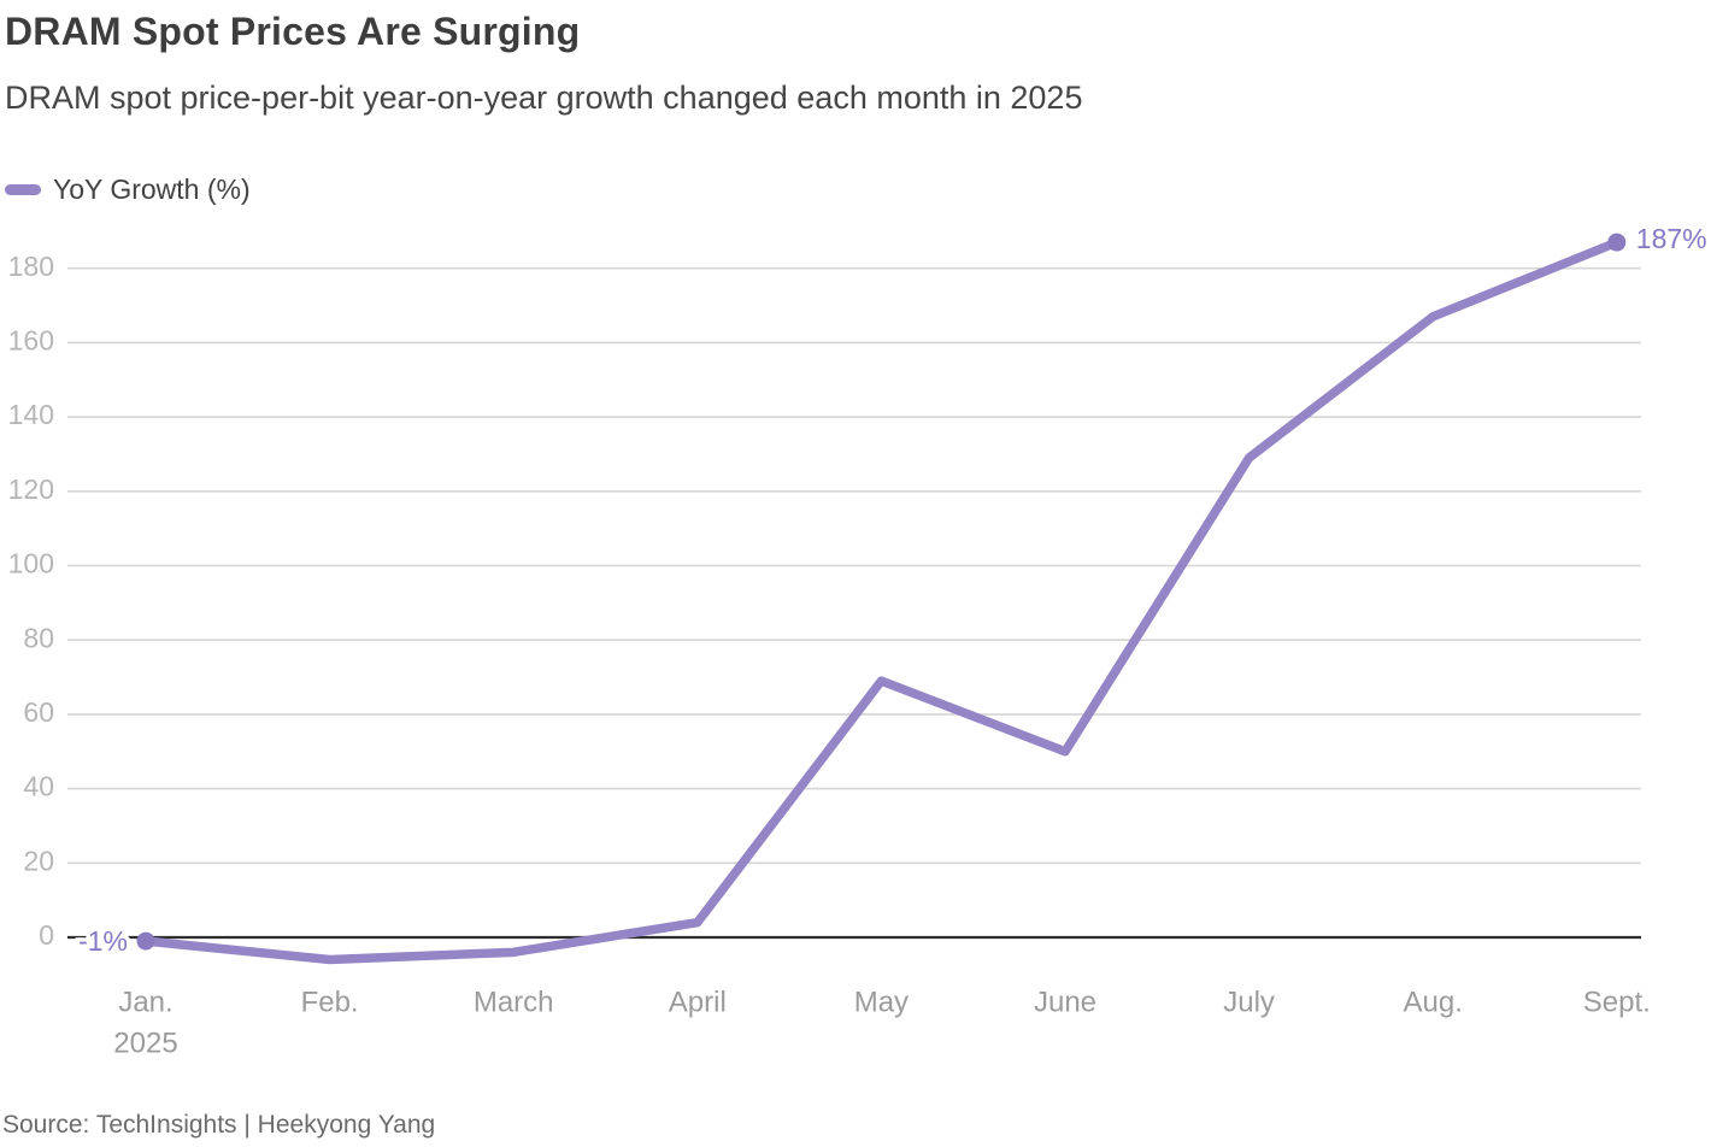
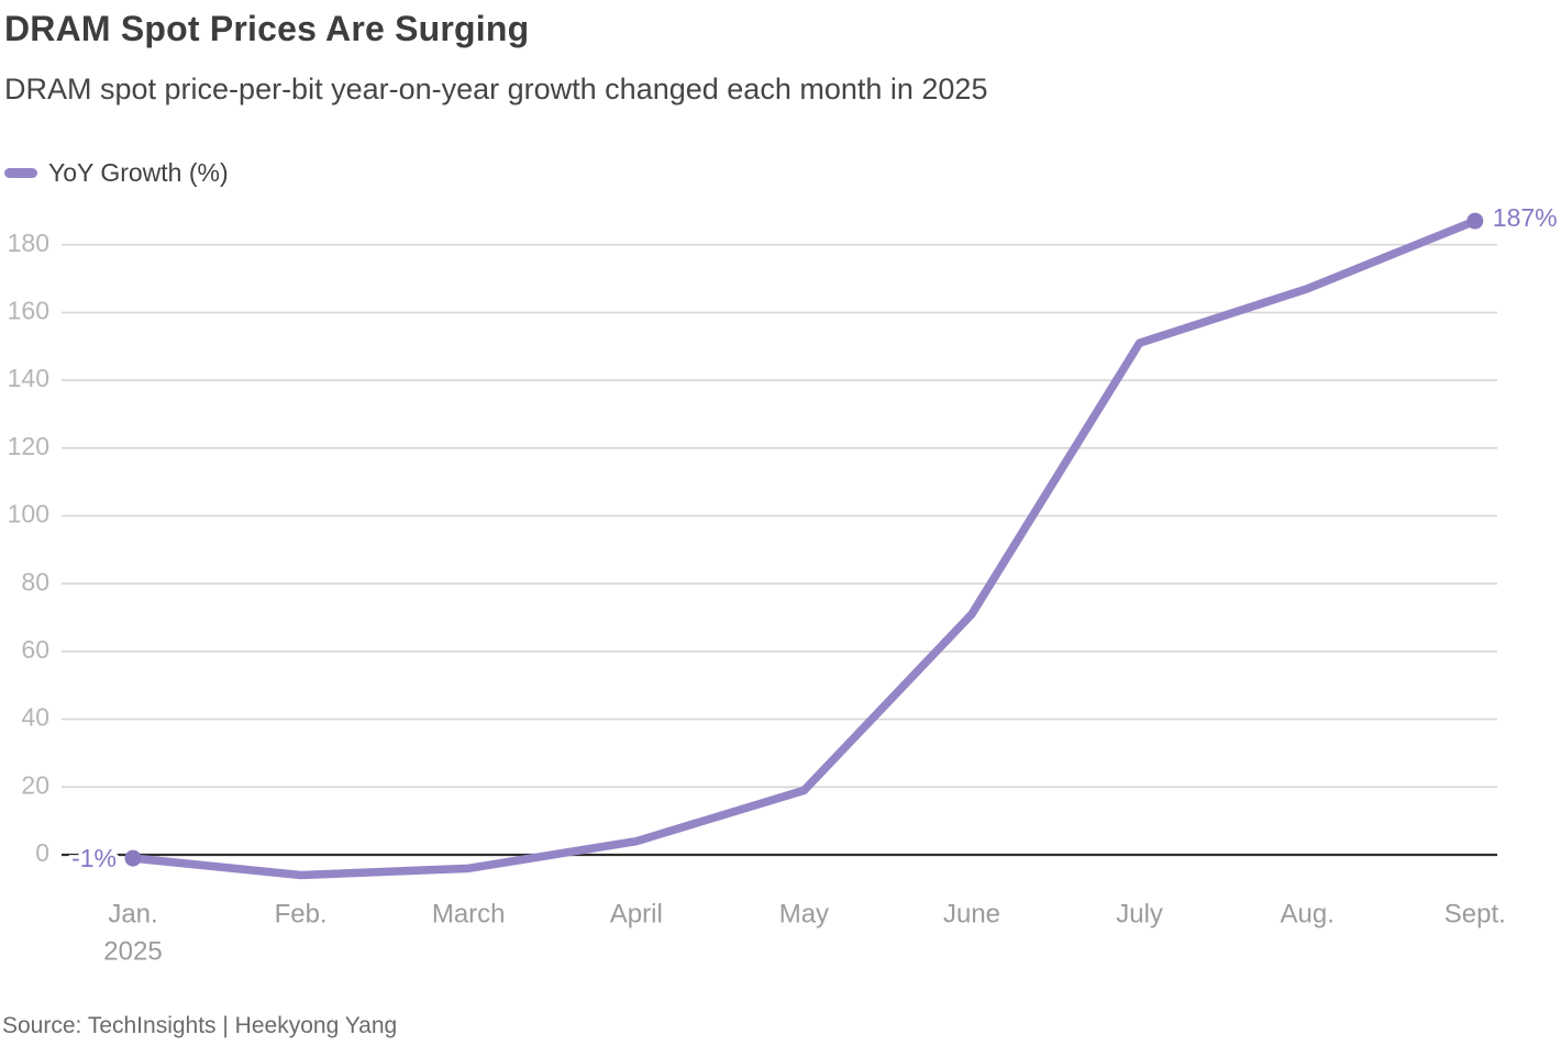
May: 69 -> 19
June: 50 -> 71
July: 129 -> 151
